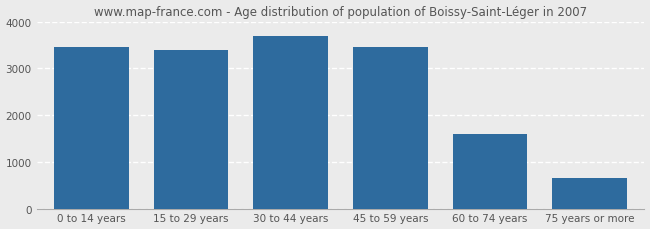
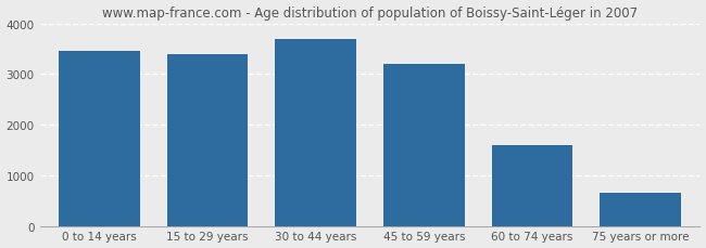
45 to 59 years: 3450 -> 3200
